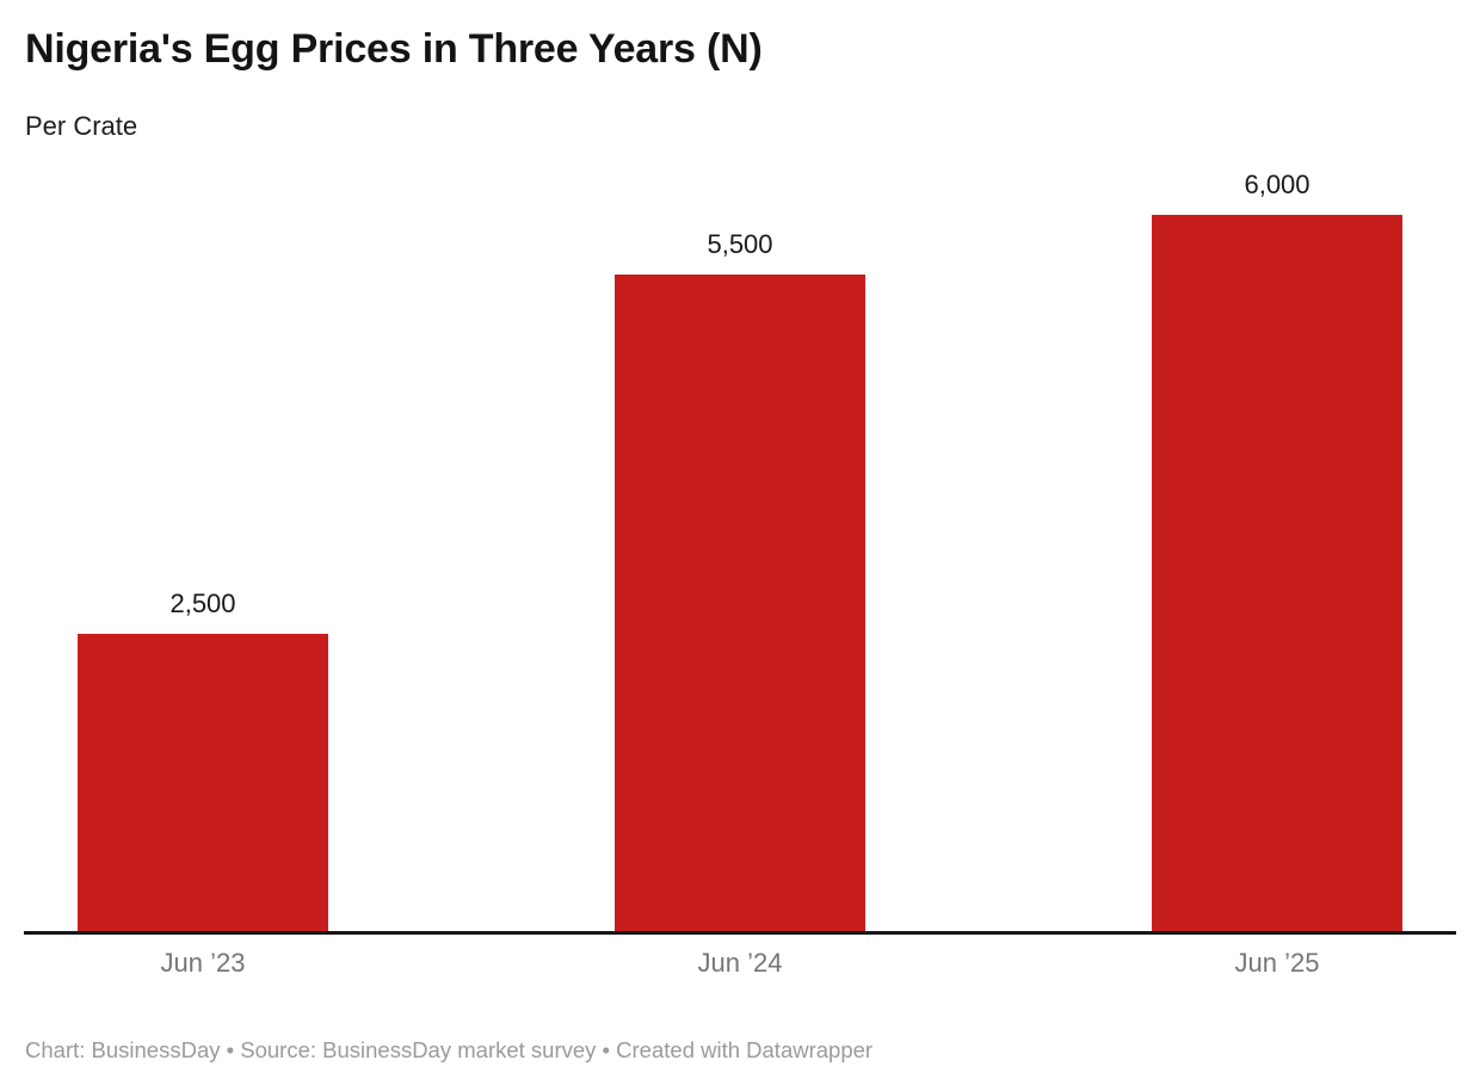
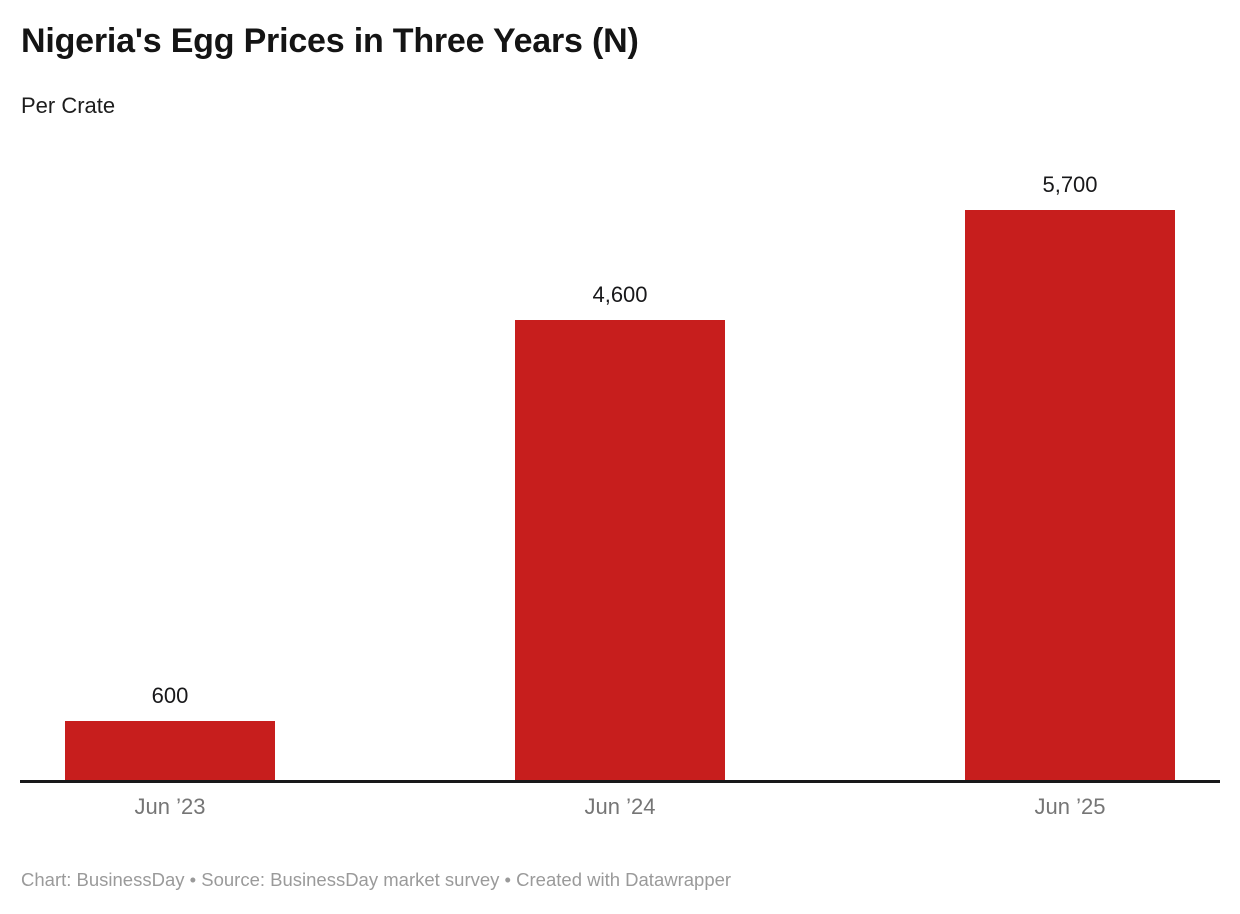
Jun ’23: 2,500 -> 600
Jun ’24: 5,500 -> 4,600
Jun ’25: 6,000 -> 5,700
